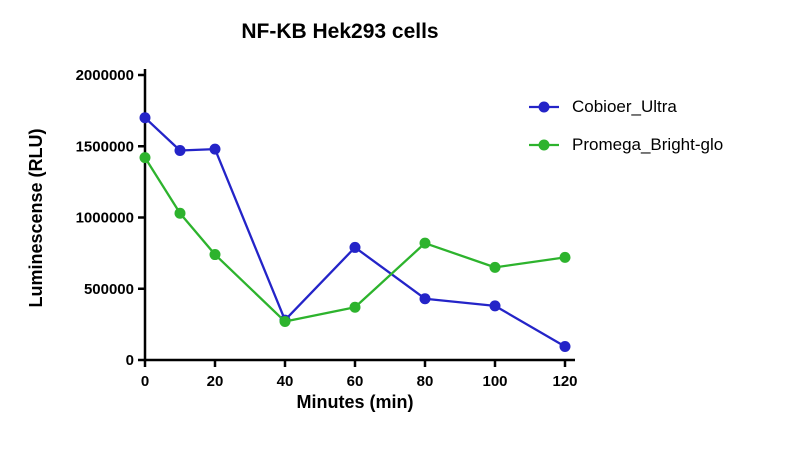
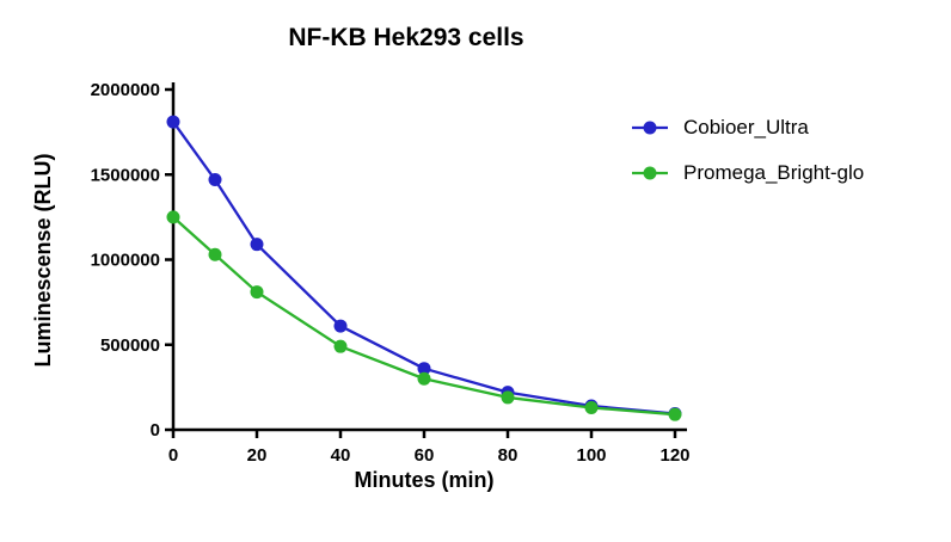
Cobioer_Ultra/0: 1700000 -> 1810000
Promega_Bright-glo/0: 1420000 -> 1250000
Cobioer_Ultra/20: 1480000 -> 1090000
Promega_Bright-glo/20: 740000 -> 810000
Cobioer_Ultra/40: 280000 -> 610000
Promega_Bright-glo/40: 270000 -> 490000
Cobioer_Ultra/60: 790000 -> 360000
Promega_Bright-glo/60: 370000 -> 300000
Cobioer_Ultra/80: 430000 -> 220000
Promega_Bright-glo/80: 820000 -> 190000
Cobioer_Ultra/100: 380000 -> 140000
Promega_Bright-glo/100: 650000 -> 130000
Promega_Bright-glo/120: 720000 -> 90000
